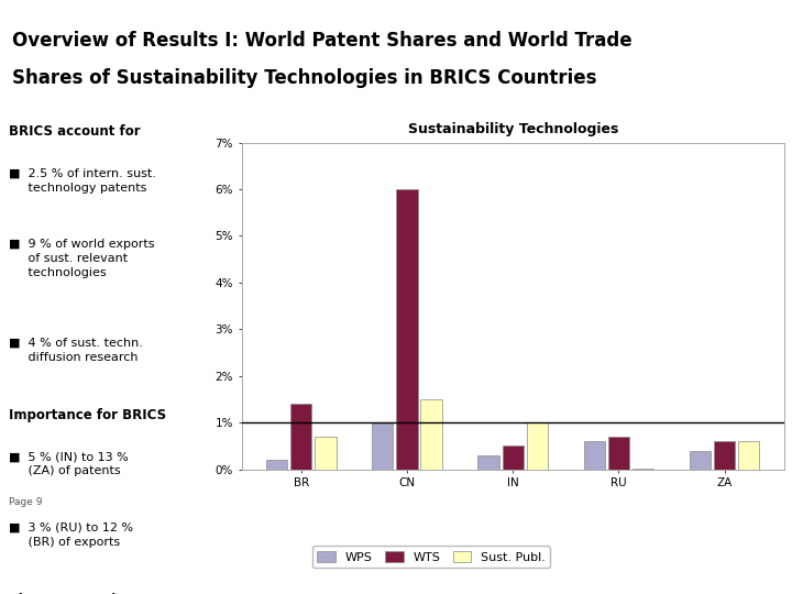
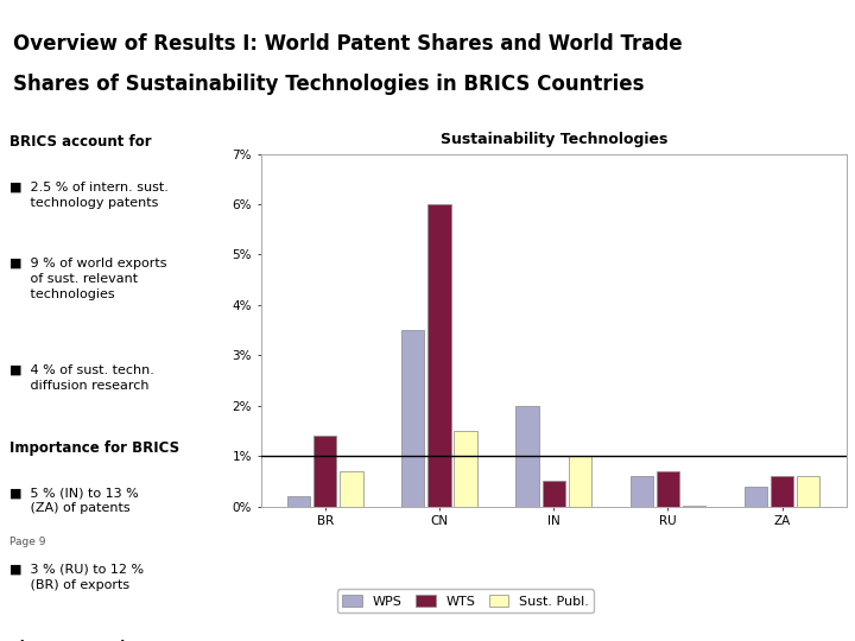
WPS/CN: 1.0% -> 3.5%
WPS/IN: 0.3% -> 2.0%
